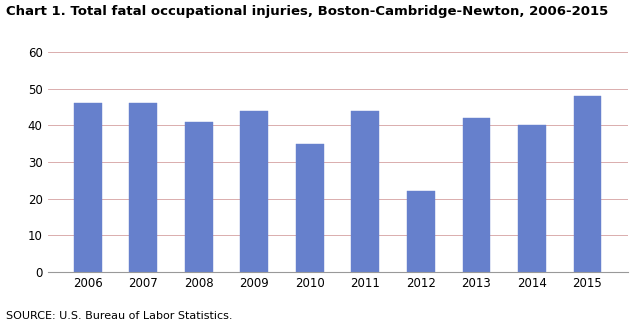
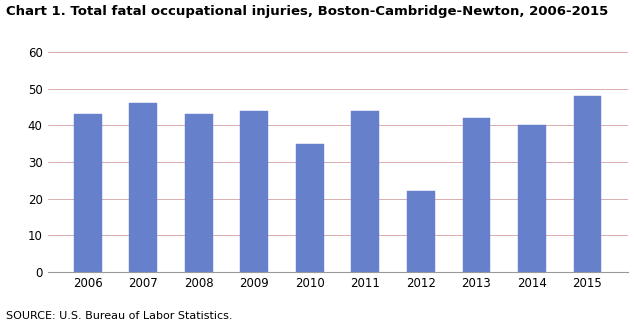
2006: 46 -> 43
2008: 41 -> 43
